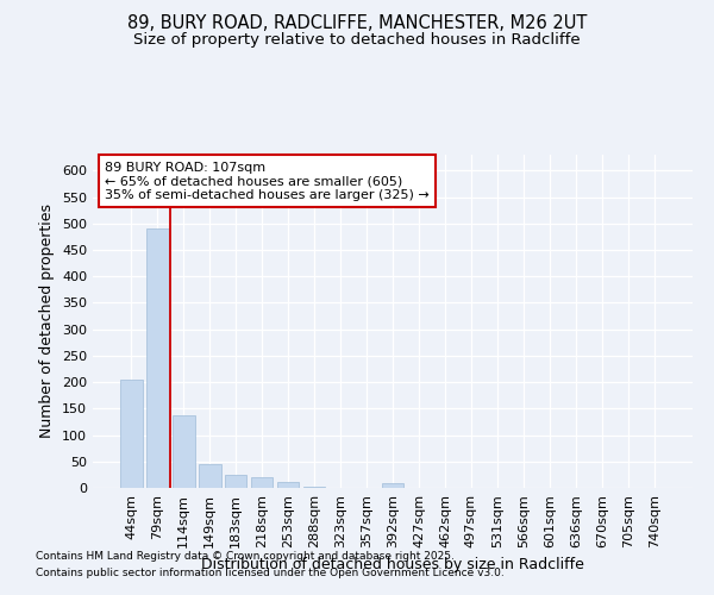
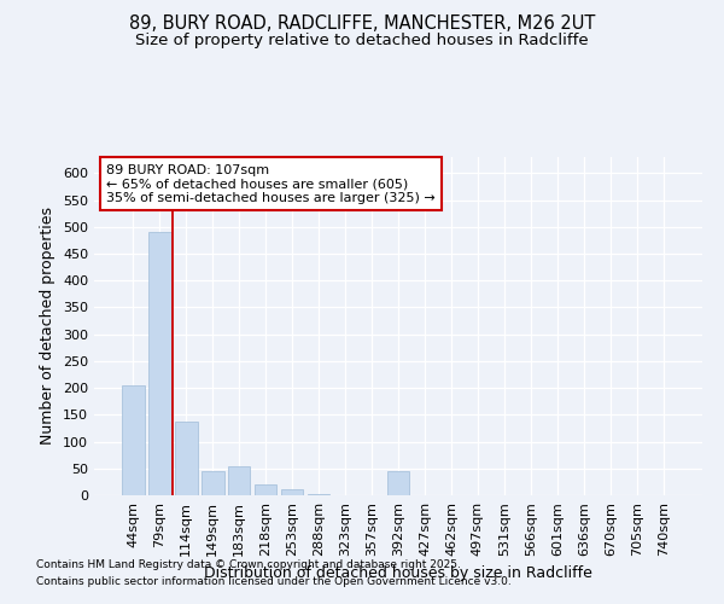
183sqm: 24 -> 55
392sqm: 8 -> 45
